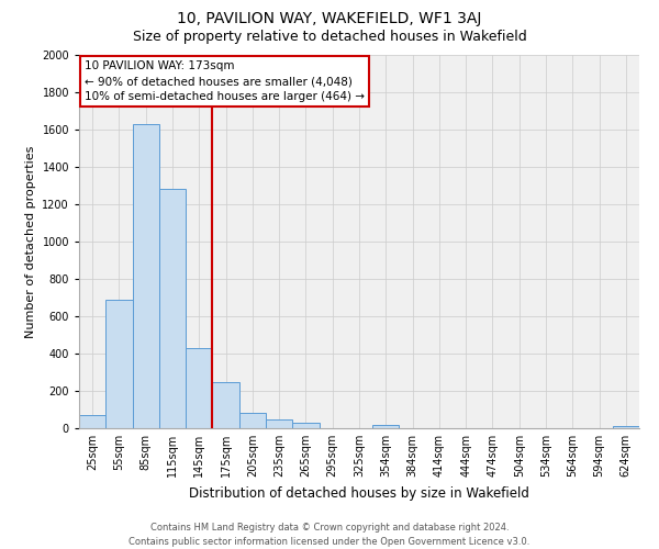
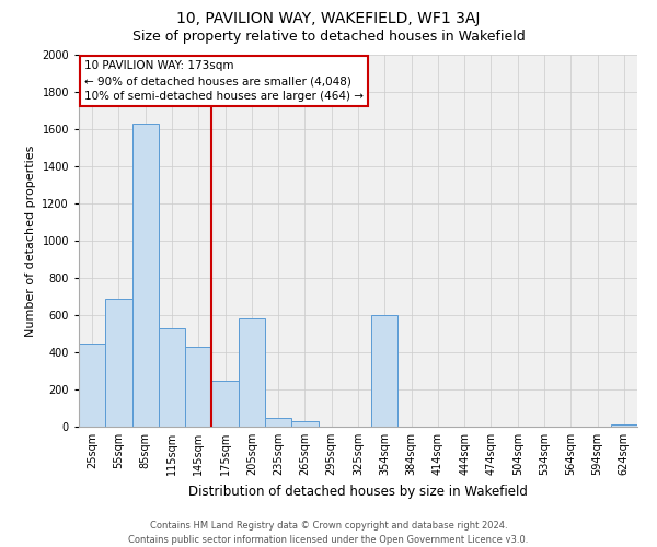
25sqm: 70 -> 450
115sqm: 1280 -> 530
205sqm: 80 -> 580
354sqm: 20 -> 600
